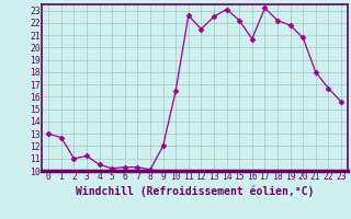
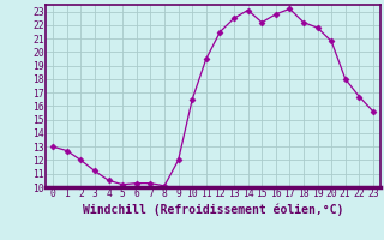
2: 11.0 -> 12.0
11: 22.6 -> 19.5
16: 20.7 -> 22.8
